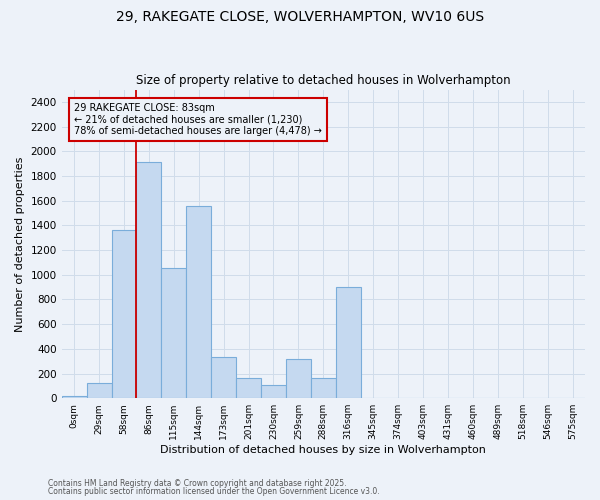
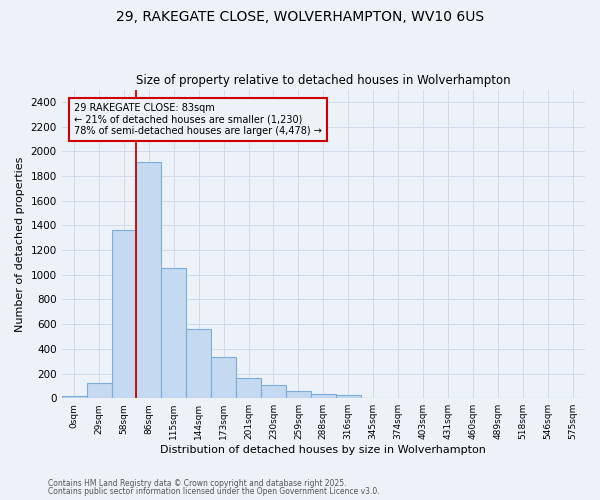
144sqm: 1560 -> 560
259sqm: 320 -> 60
288sqm: 160 -> 40
316sqm: 900 -> 30
